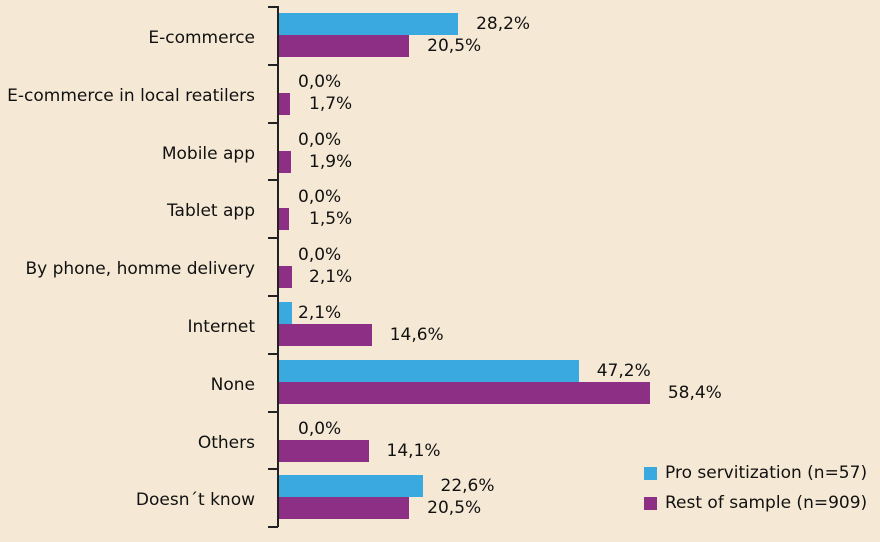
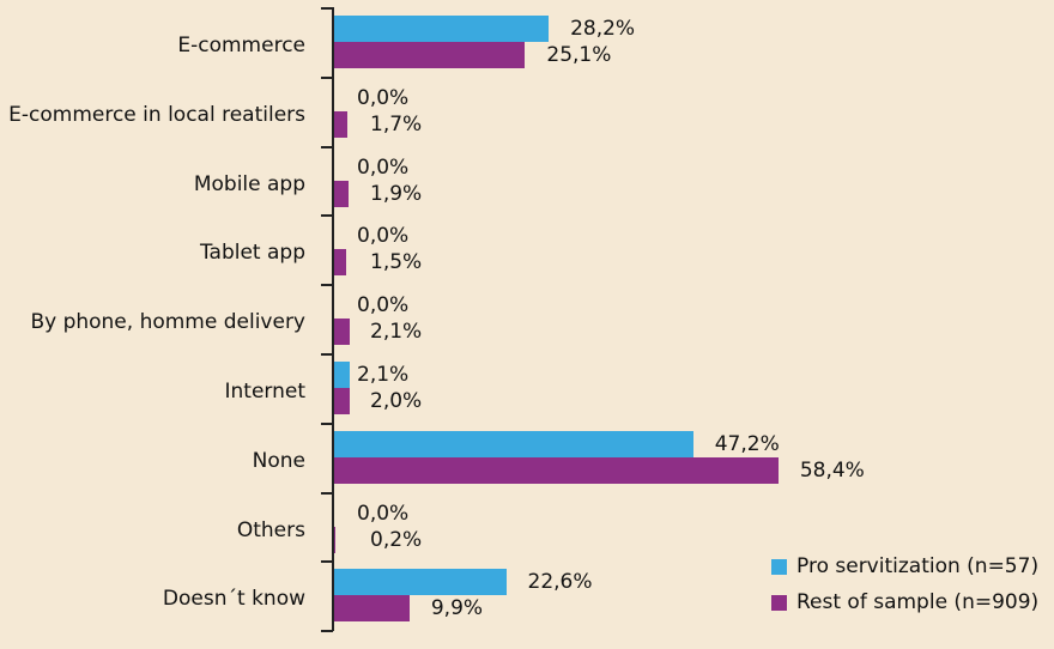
Rest of sample (n=909)/E-commerce: 20,5% -> 25,1%
Rest of sample (n=909)/Internet: 14,6% -> 2,0%
Rest of sample (n=909)/Others: 14,1% -> 0,2%
Rest of sample (n=909)/Doesn´t know: 20,5% -> 9,9%
